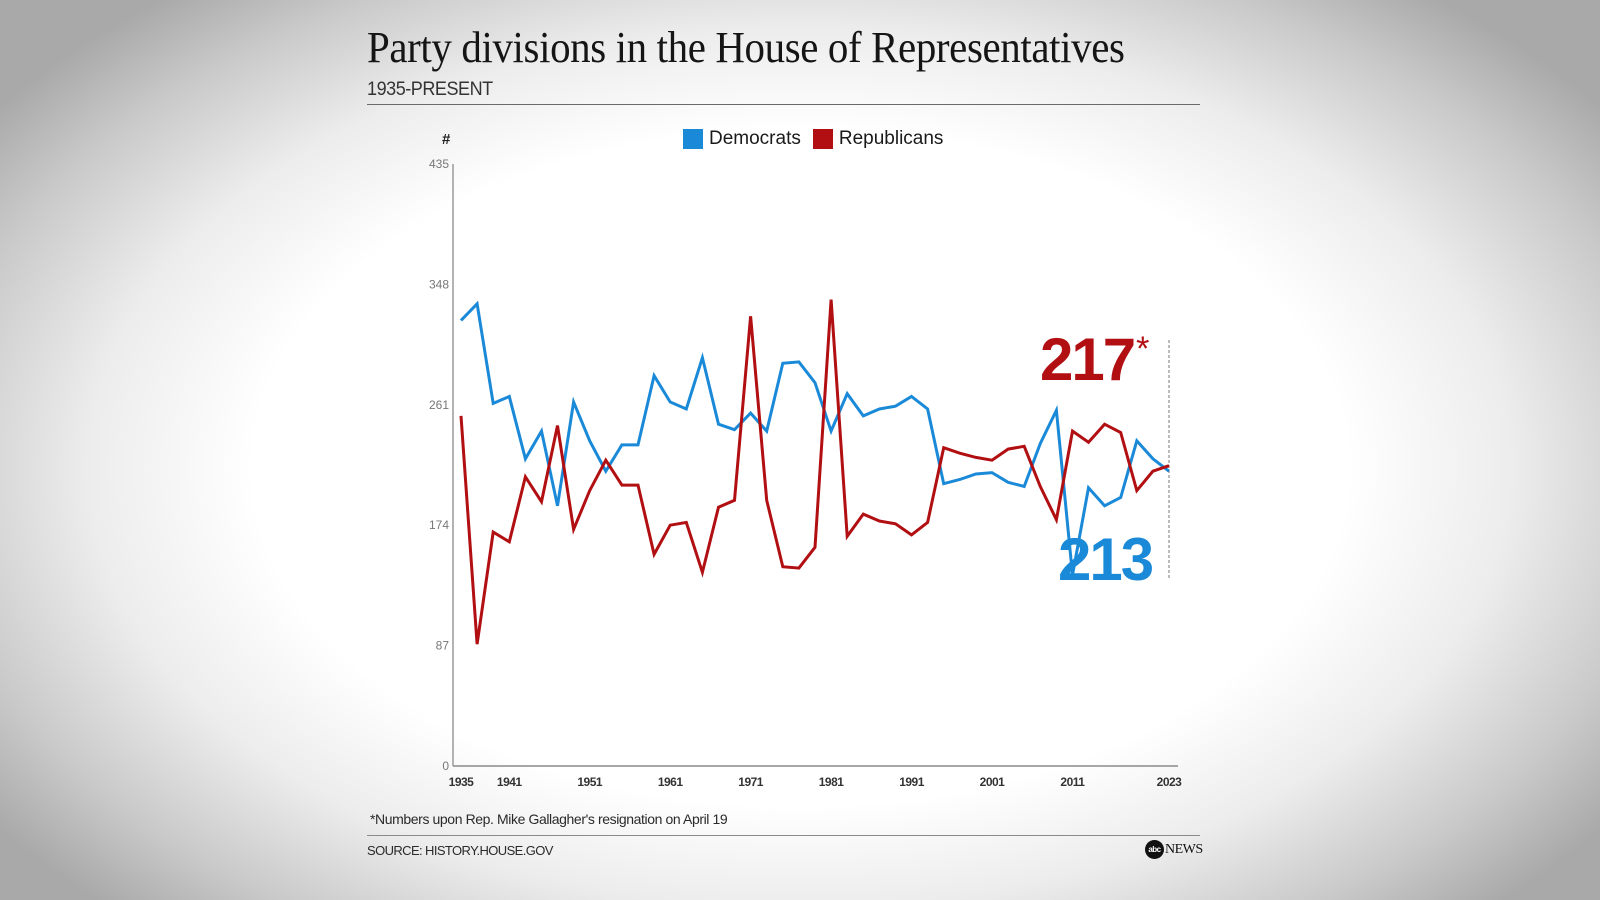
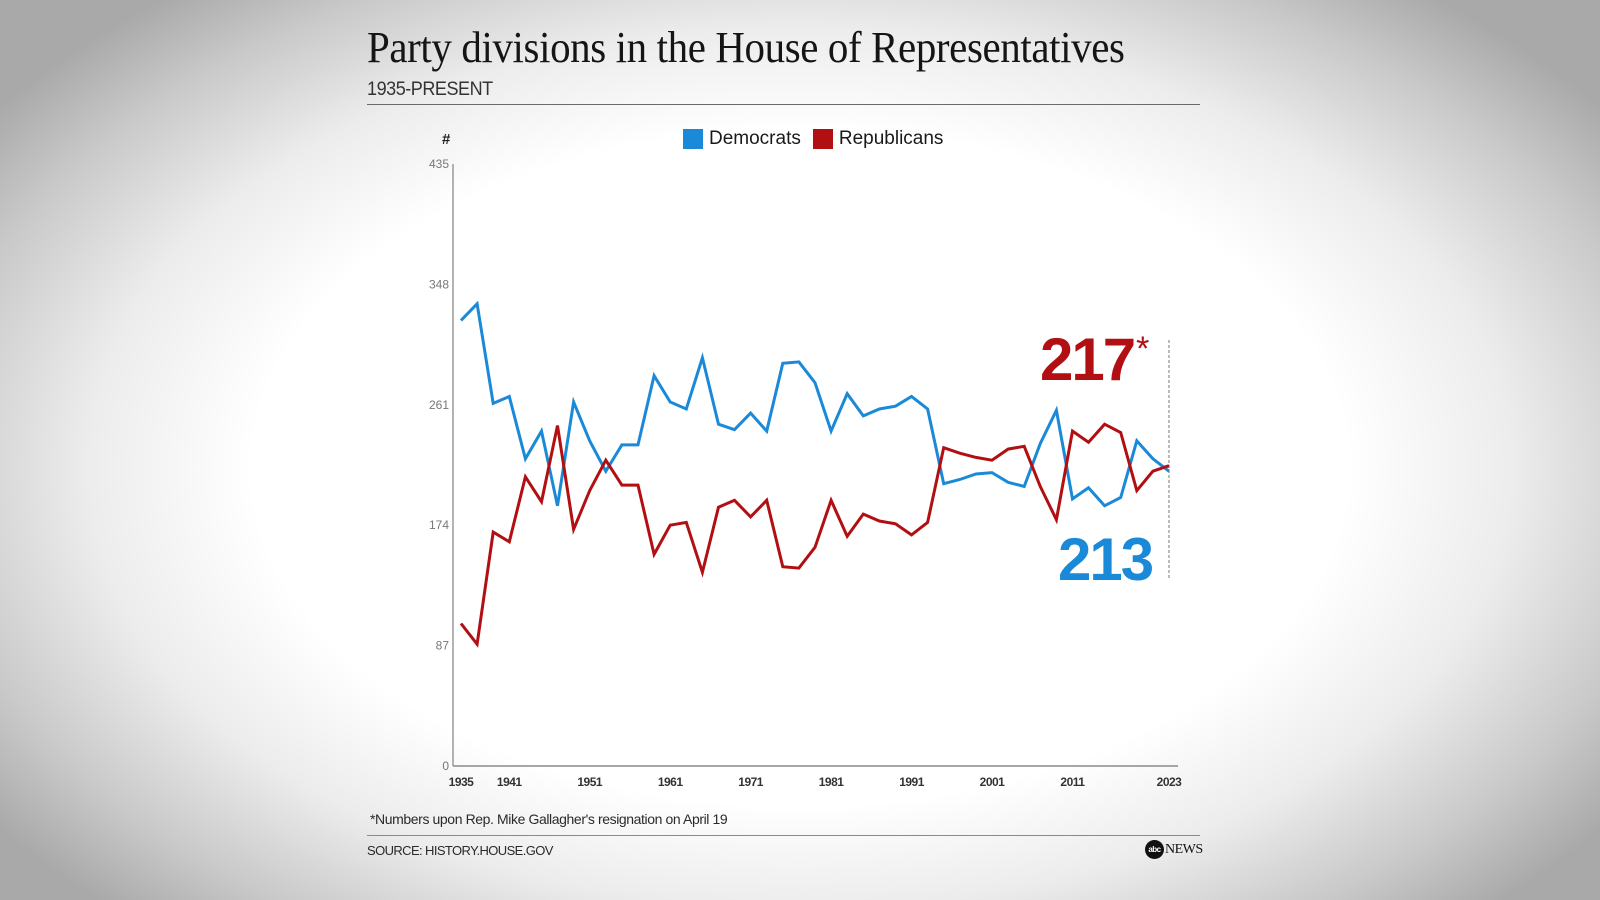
Republicans/1935: 253 -> 103
Republicans/1971: 325 -> 180
Republicans/1981: 337 -> 192
Democrats/2011: 138 -> 193
